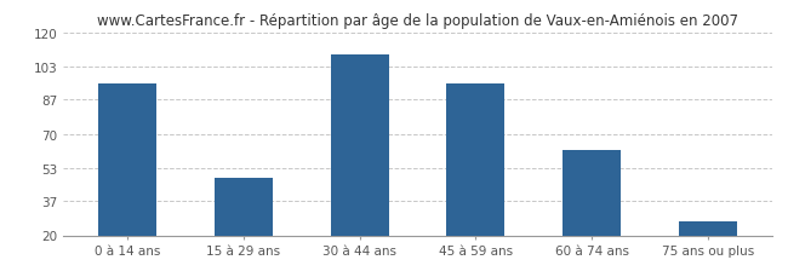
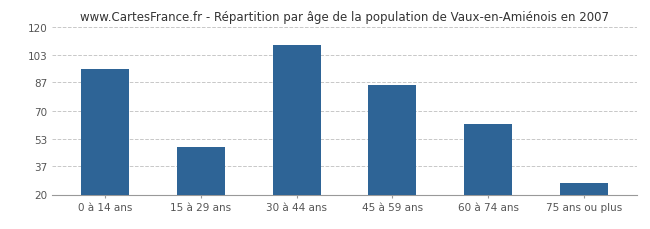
45 à 59 ans: 95 -> 85
